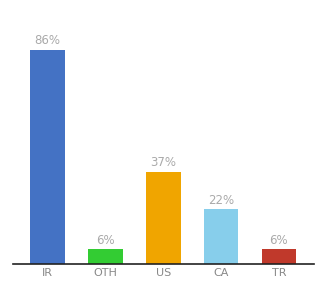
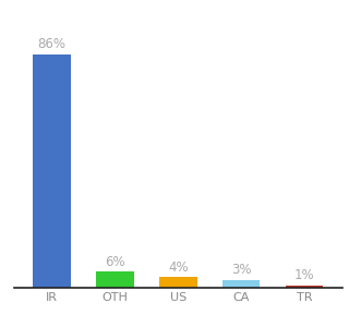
US: 37% -> 4%
CA: 22% -> 3%
TR: 6% -> 1%
